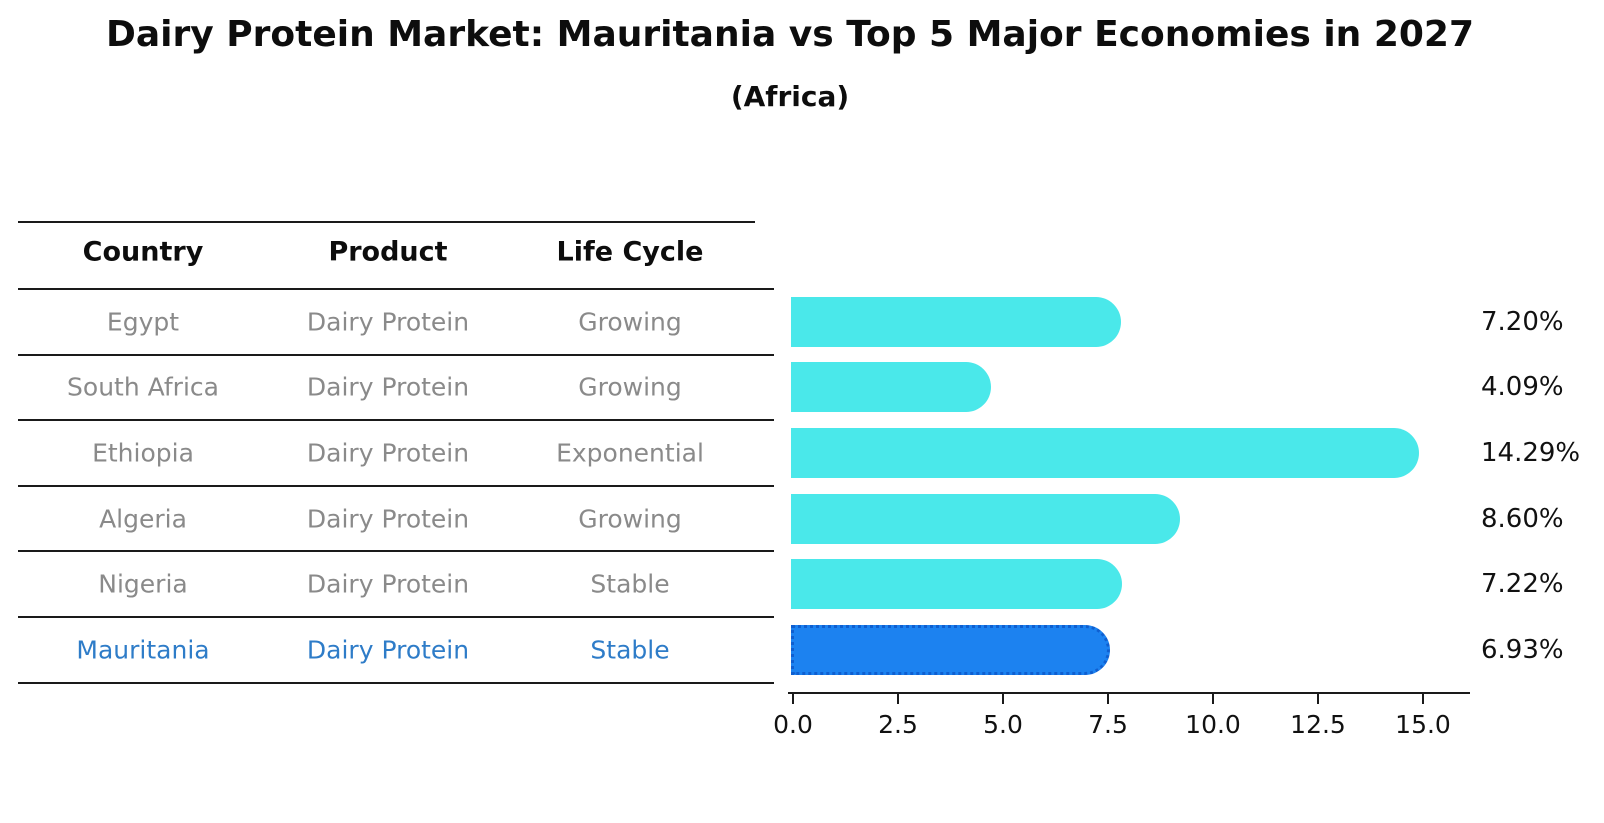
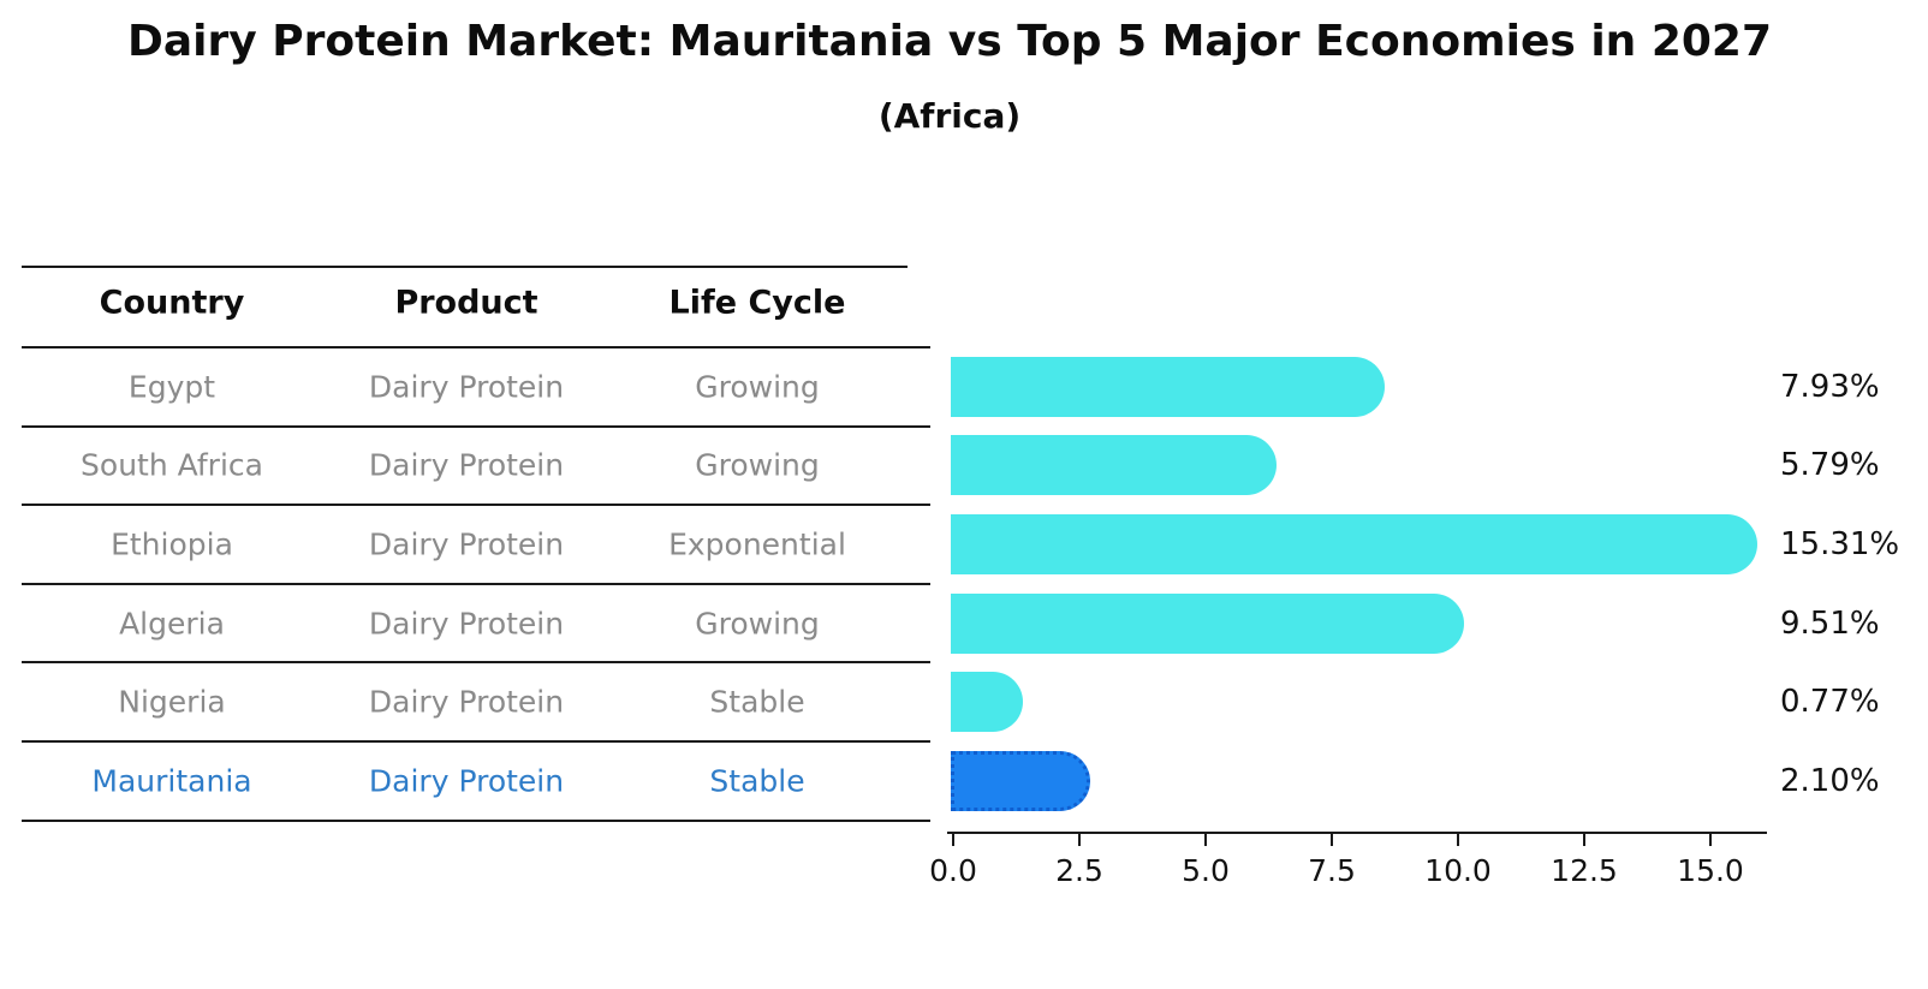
Egypt: 7.20% -> 7.93%
South Africa: 4.09% -> 5.79%
Ethiopia: 14.29% -> 15.31%
Algeria: 8.60% -> 9.51%
Nigeria: 7.22% -> 0.77%
Mauritania: 6.93% -> 2.10%
